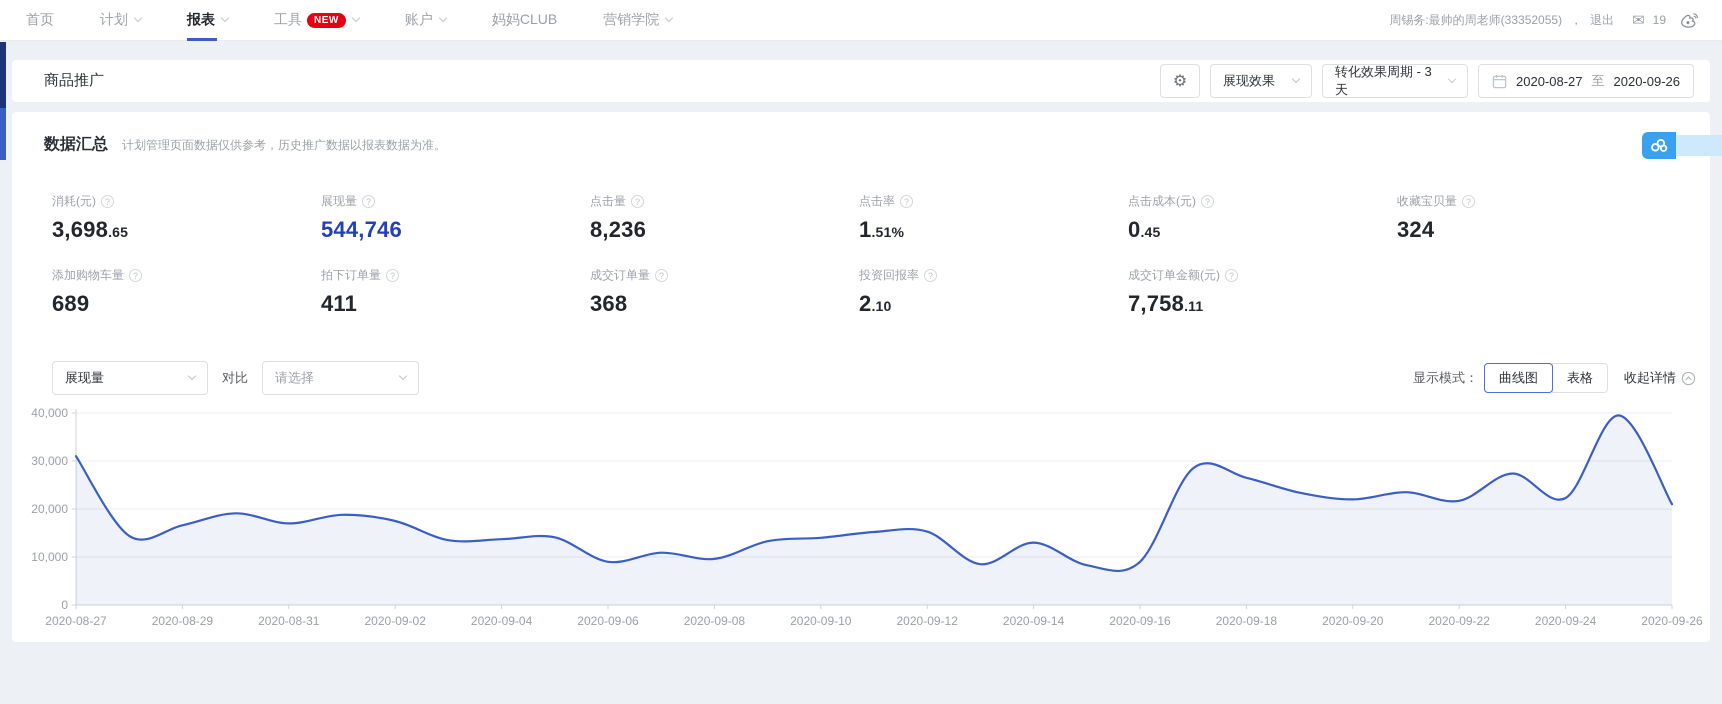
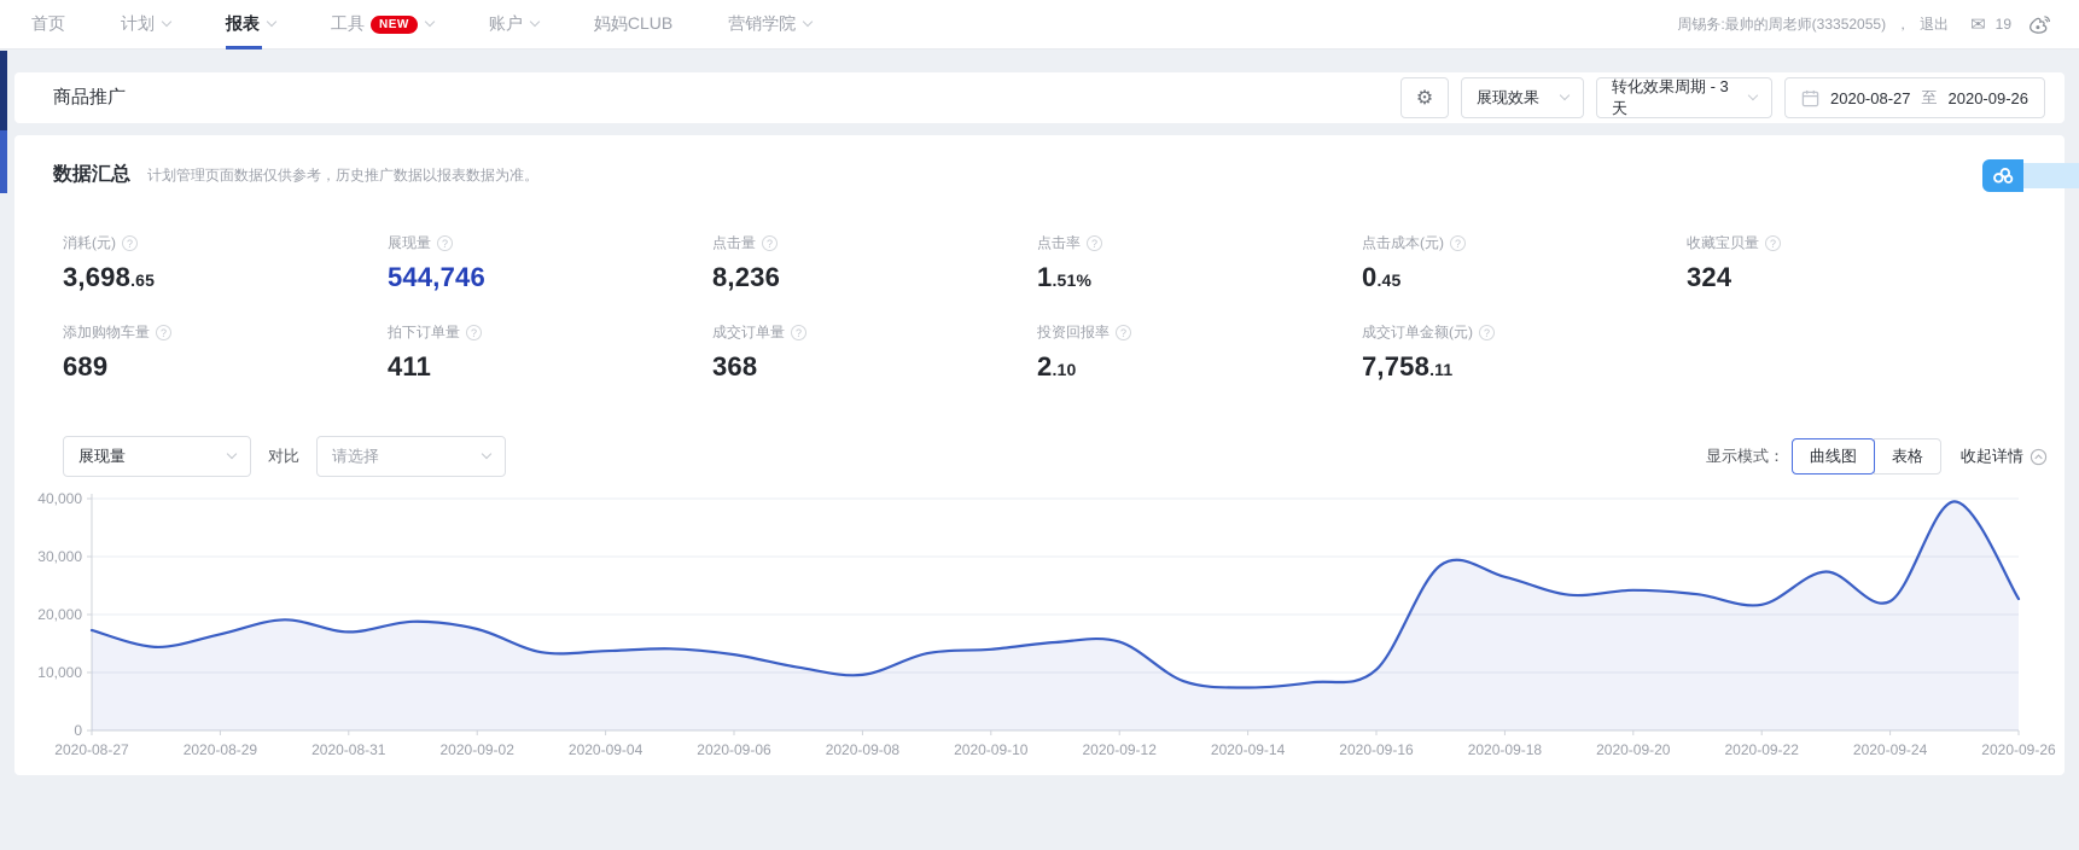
2020-08-27: 31000 -> 17000
2020-09-06: 9000 -> 13000
2020-09-14: 13000 -> 7000
2020-09-16: 9000 -> 10000
2020-09-20: 22000 -> 24000
2020-09-26: 21000 -> 23000
